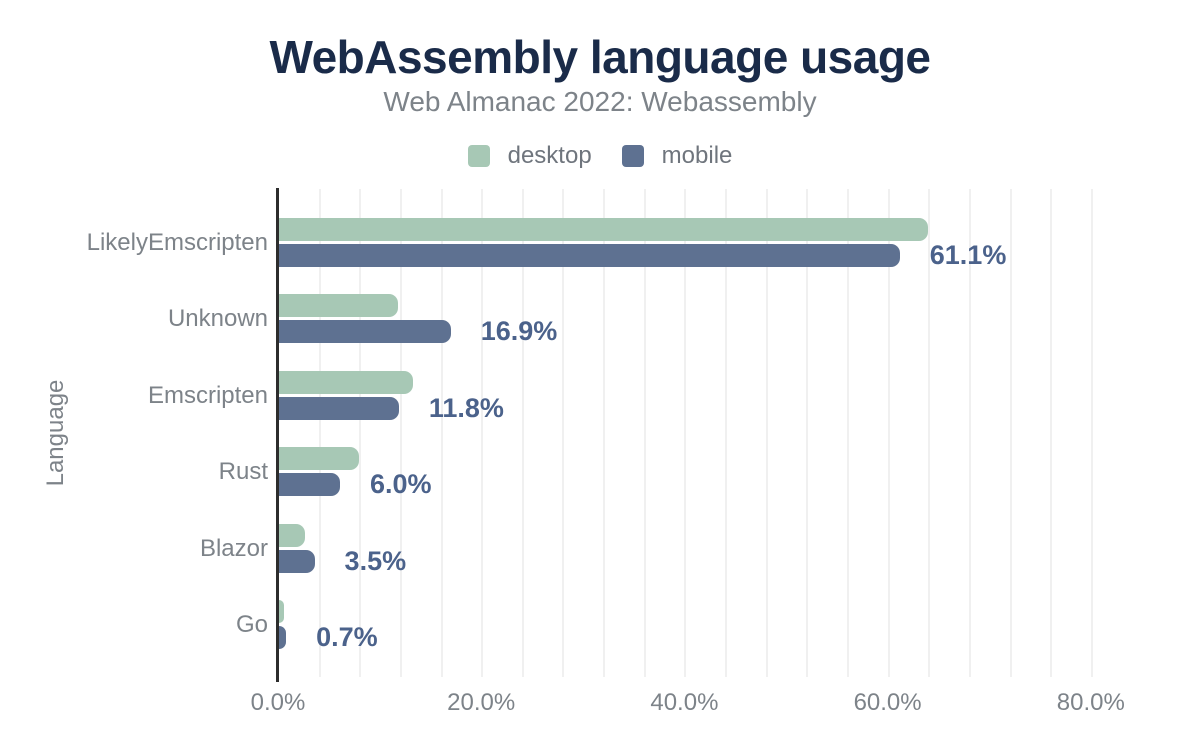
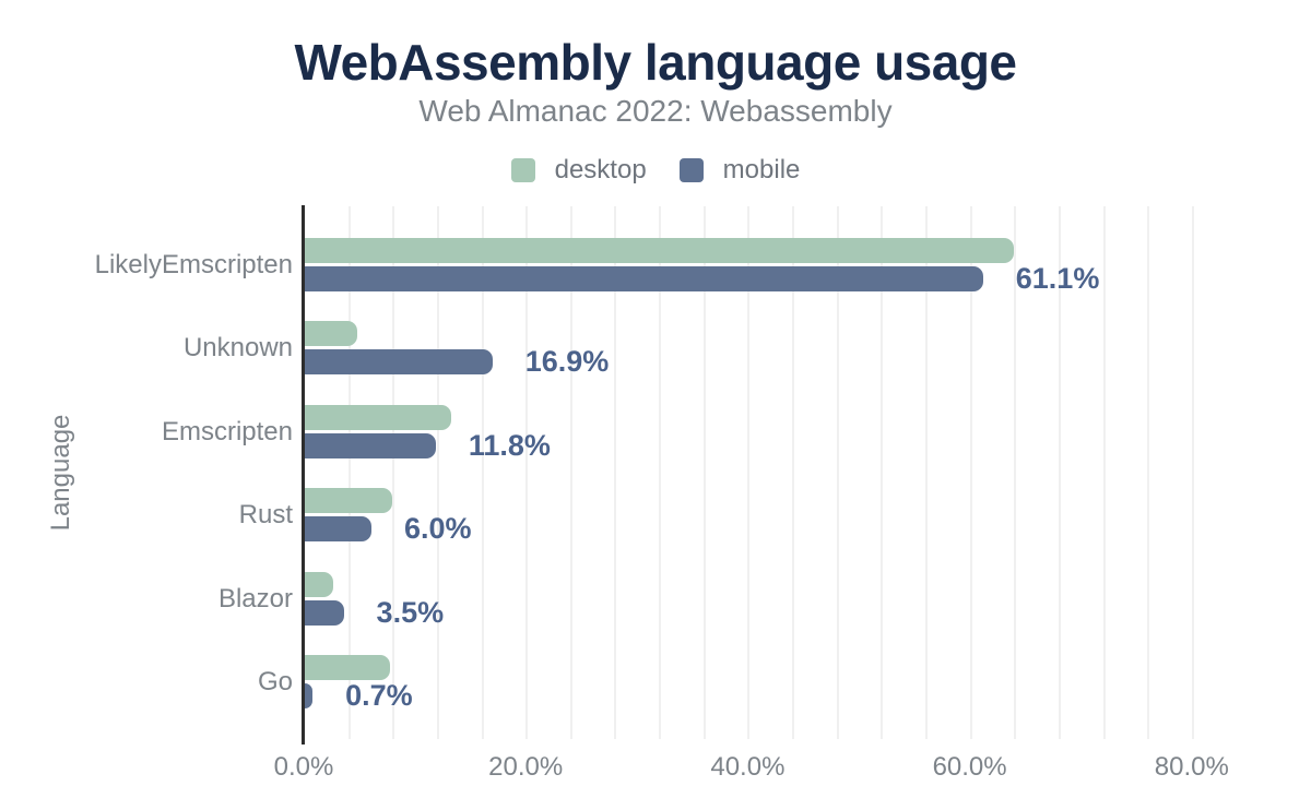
desktop/Unknown: 11.7% -> 4.7%
desktop/Go: 0.5% -> 7.7%
